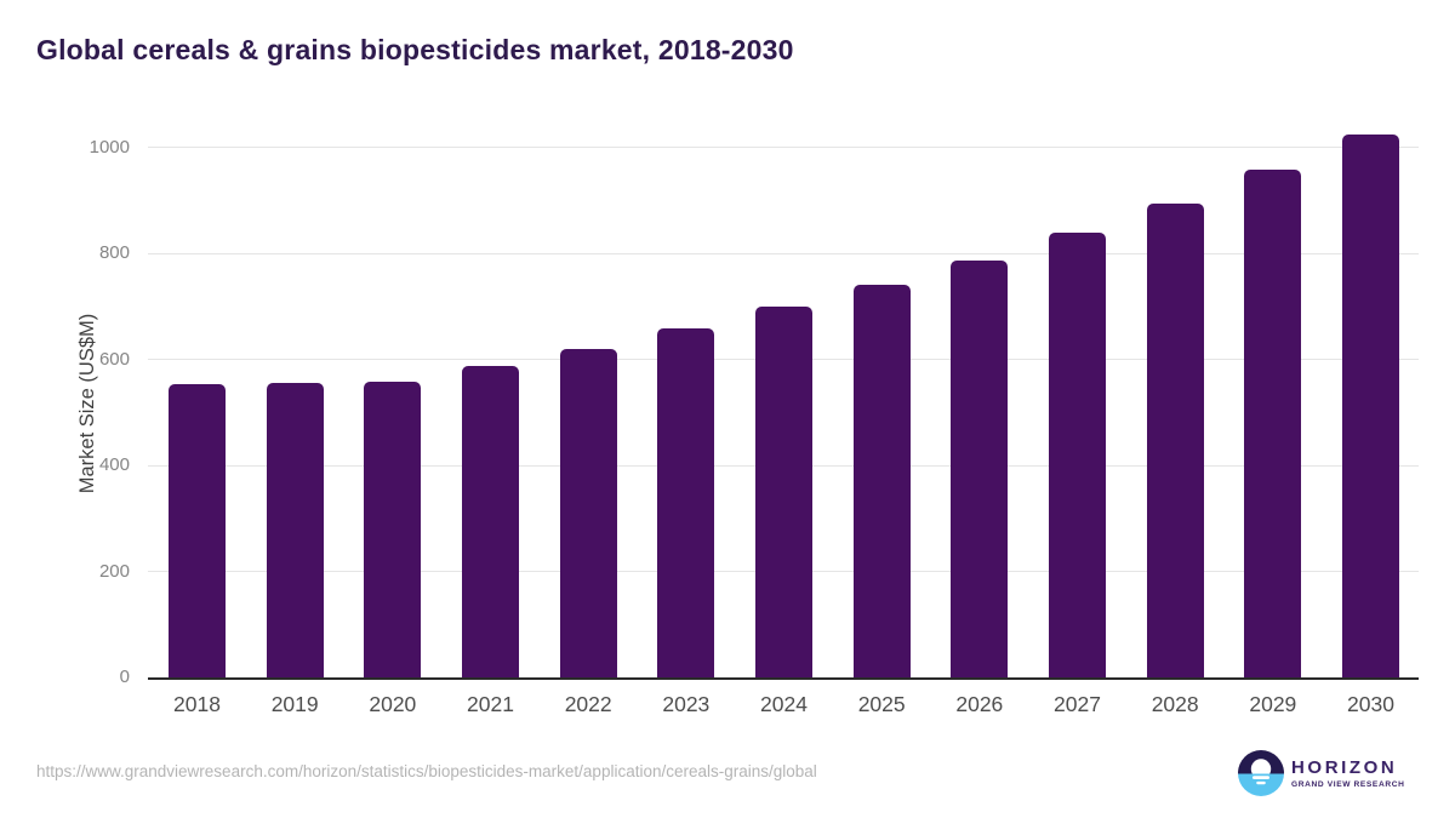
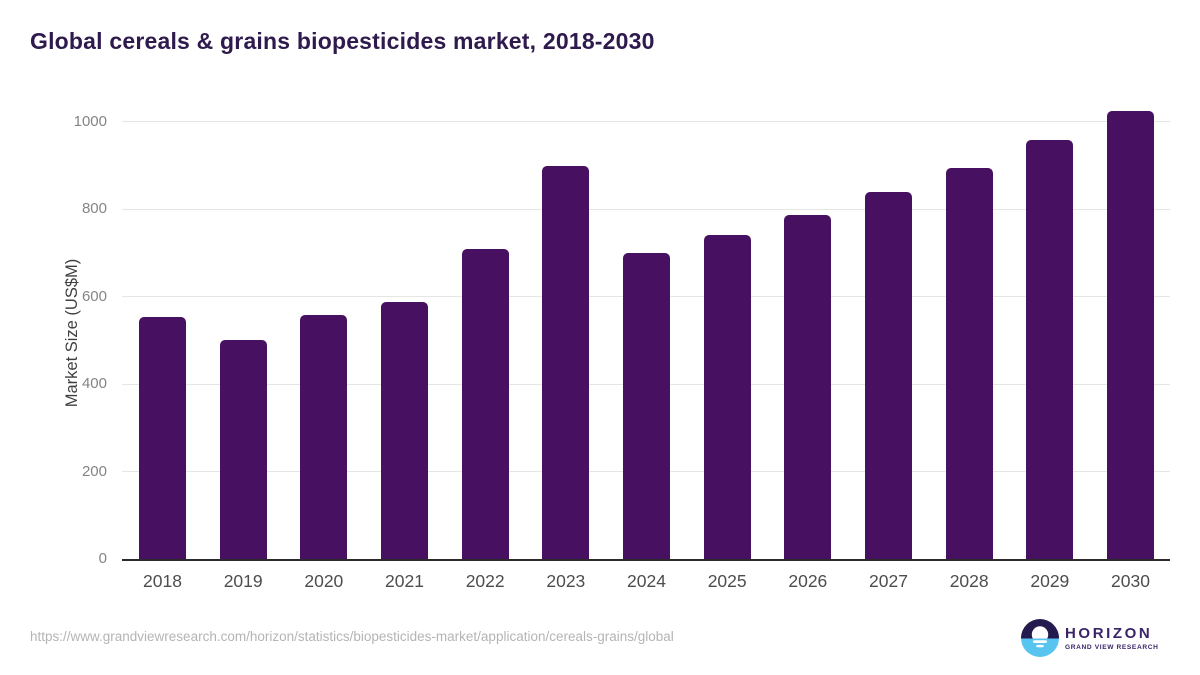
2019: 560 -> 500
2022: 620 -> 710
2023: 660 -> 900
